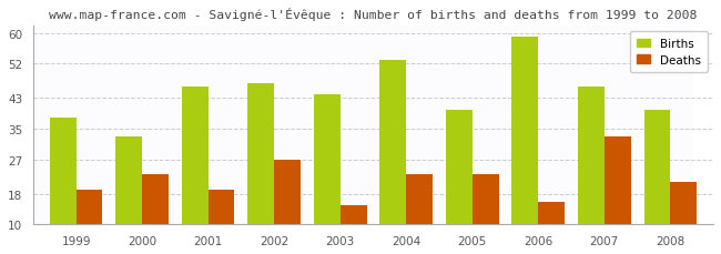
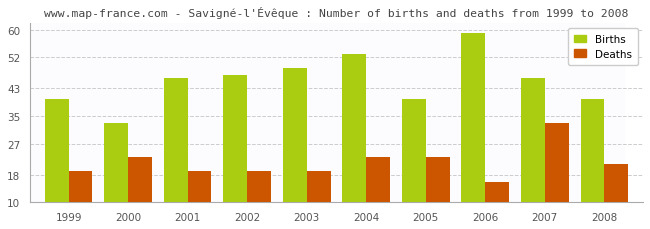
Births/1999: 38 -> 40
Deaths/2002: 27 -> 19
Births/2003: 44 -> 49
Deaths/2003: 15 -> 19
